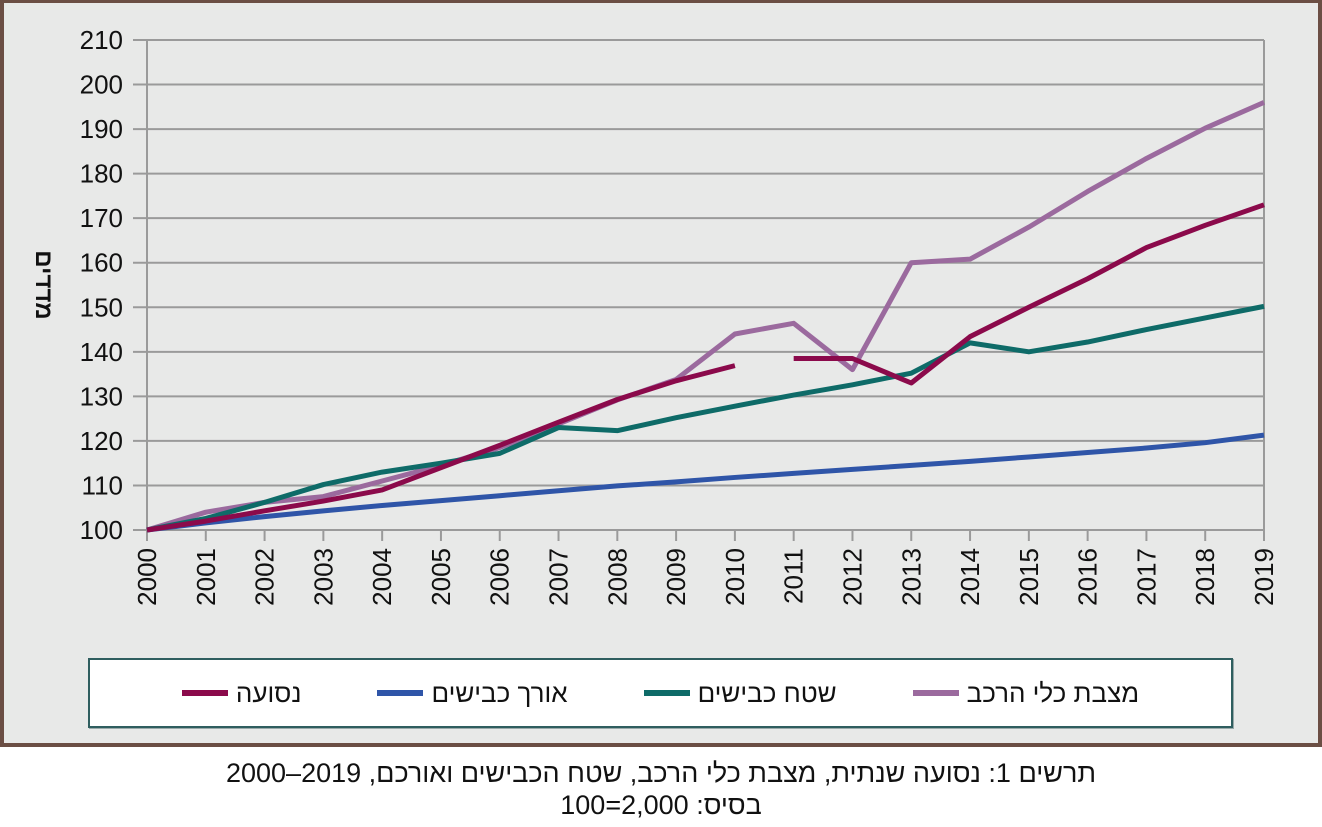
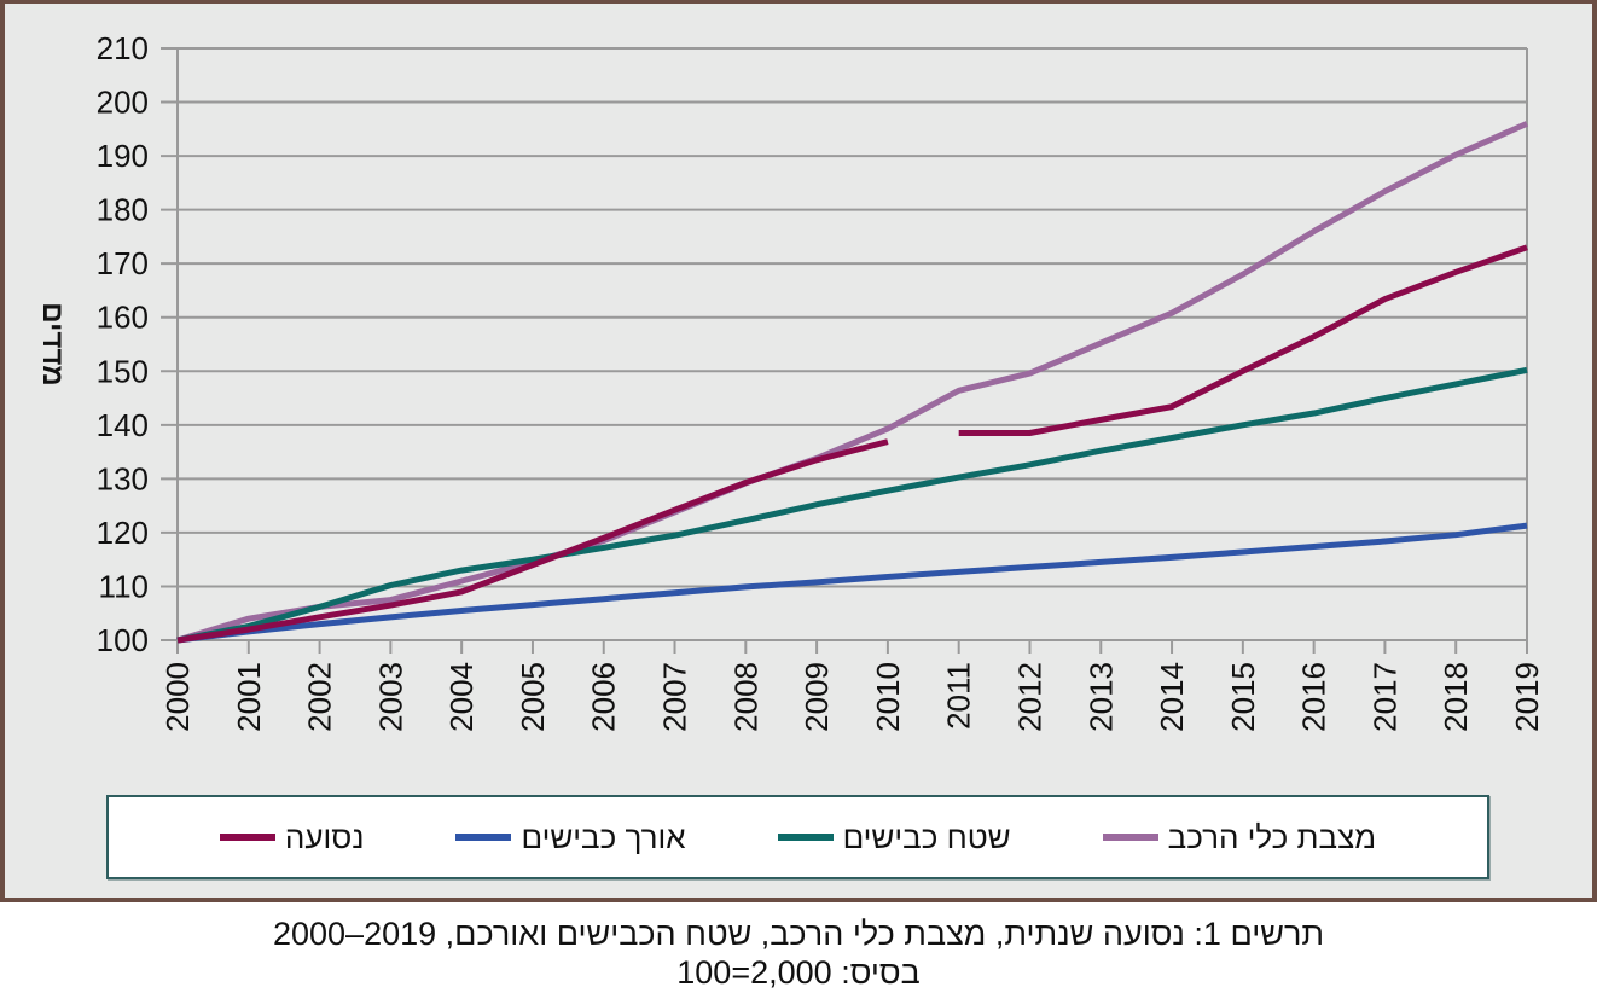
שטח כבישים/2007: 123 -> 120
מצבת כלי הרכב/2010: 144 -> 139
מצבת כלי הרכב/2012: 136 -> 150
מצבת כלי הרכב/2013: 160 -> 155
נסועה/2013: 133 -> 141
שטח כבישים/2014: 142 -> 138
